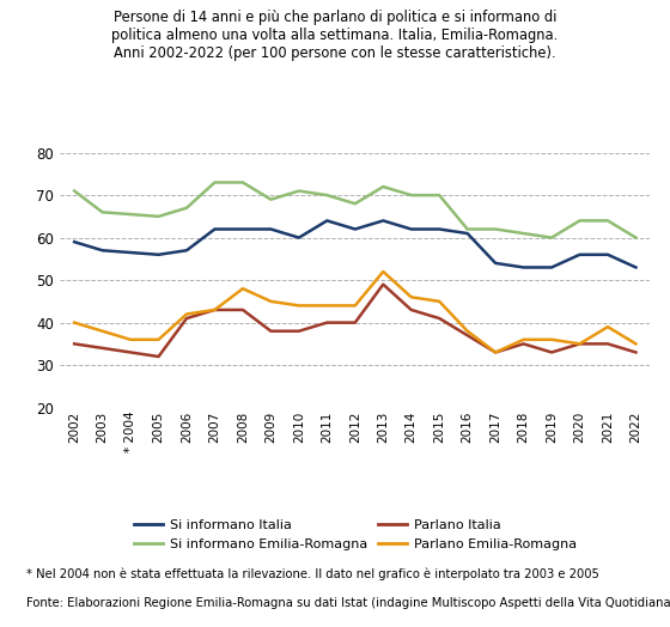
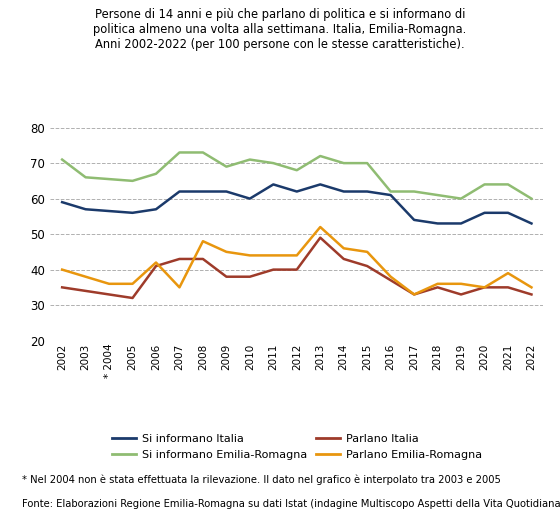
Parlano Emilia-Romagna/2007: 43 -> 35
